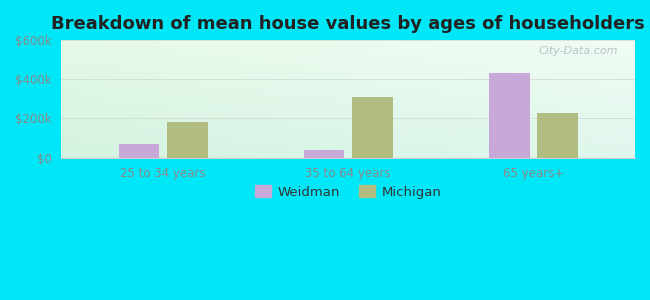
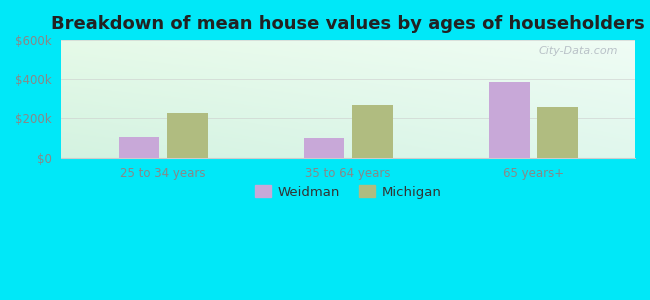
Weidman/25 to 34 years: $70k -> $100k
Michigan/25 to 34 years: $180k -> $230k
Weidman/35 to 64 years: $40k -> $100k
Michigan/35 to 64 years: $310k -> $270k
Weidman/65 years+: $430k -> $380k
Michigan/65 years+: $230k -> $260k
